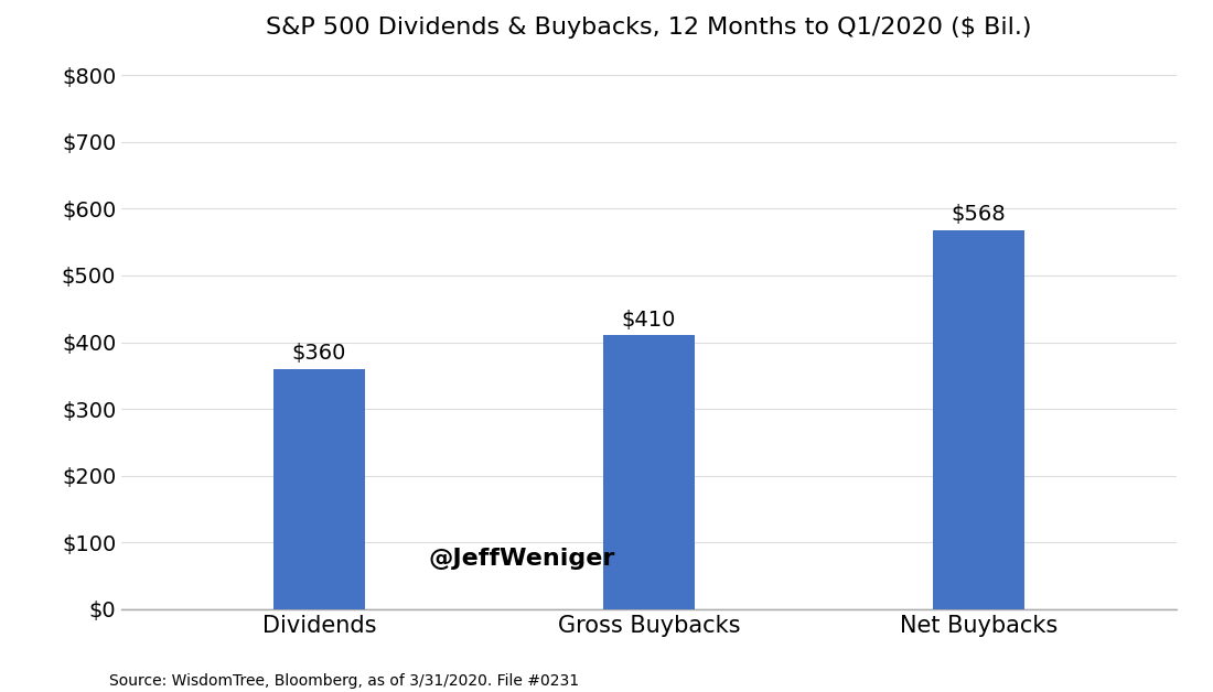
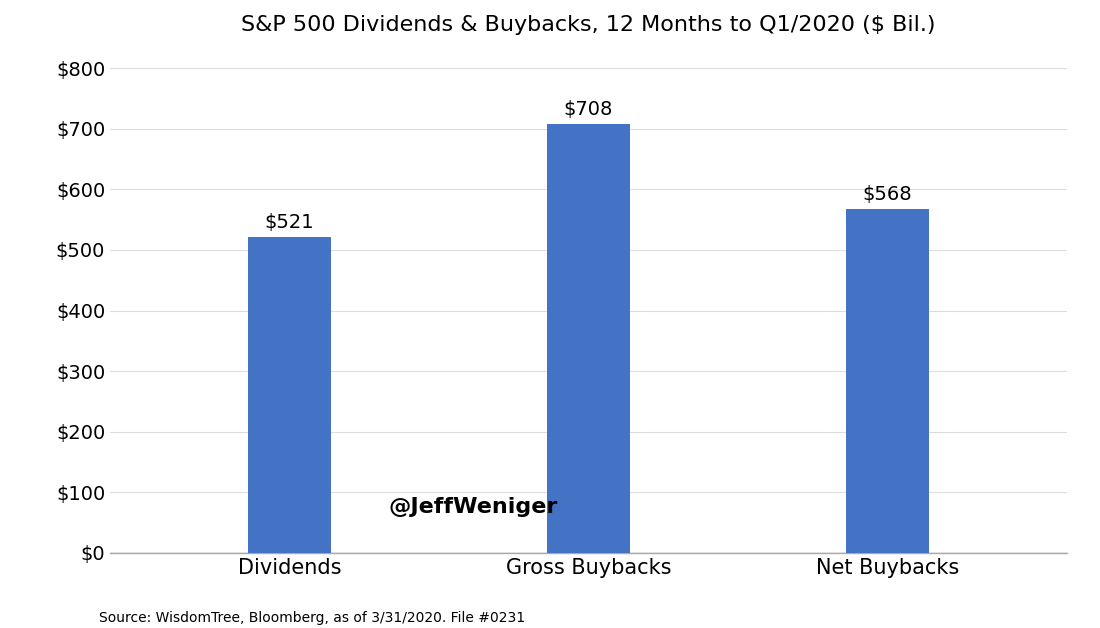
Dividends: $360 -> $521
Gross Buybacks: $410 -> $708
